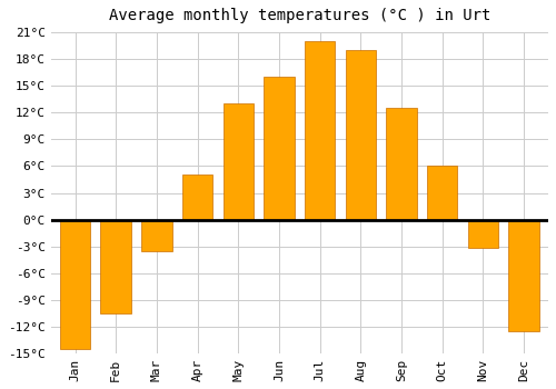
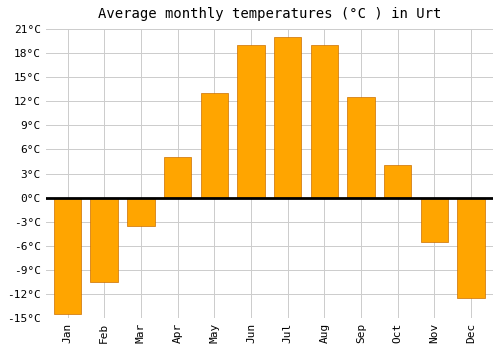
Jun: 16.0°C -> 19.0°C
Oct: 6.0°C -> 4.0°C
Nov: -3.2°C -> -5.5°C
